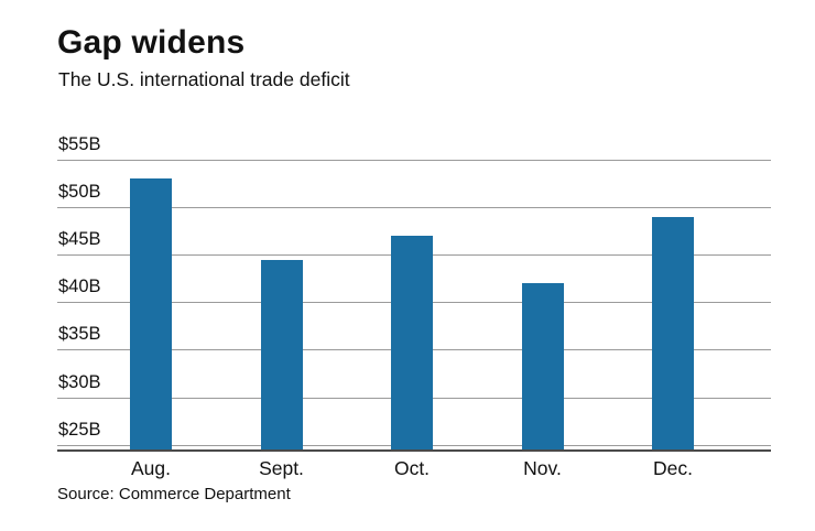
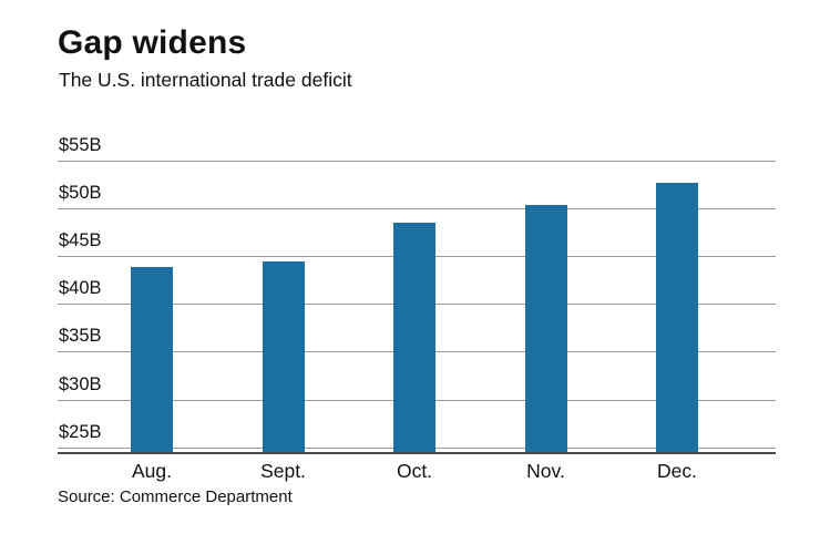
Aug.: $53B -> $44B
Oct.: $47B -> $48B
Nov.: $42B -> $50B
Dec.: $49B -> $53B
